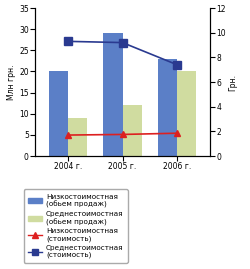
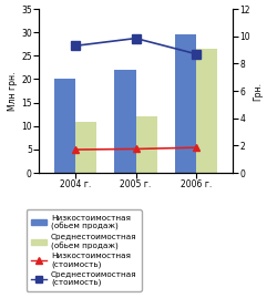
Среднестоимостная (обьем продаж)/2004 г.: 9.0 -> 11.0
Низкостоимостная (обьем продаж)/2005 г.: 29.0 -> 22.0
Среднестоимостная (стоимость)/2005 г.: 9.2 -> 9.8
Низкостоимостная (обьем продаж)/2006 г.: 23.0 -> 29.5
Среднестоимостная (стоимость)/2006 г.: 7.4 -> 8.7
Среднестоимостная (обьем продаж)/2006 г.: 20.0 -> 26.5
